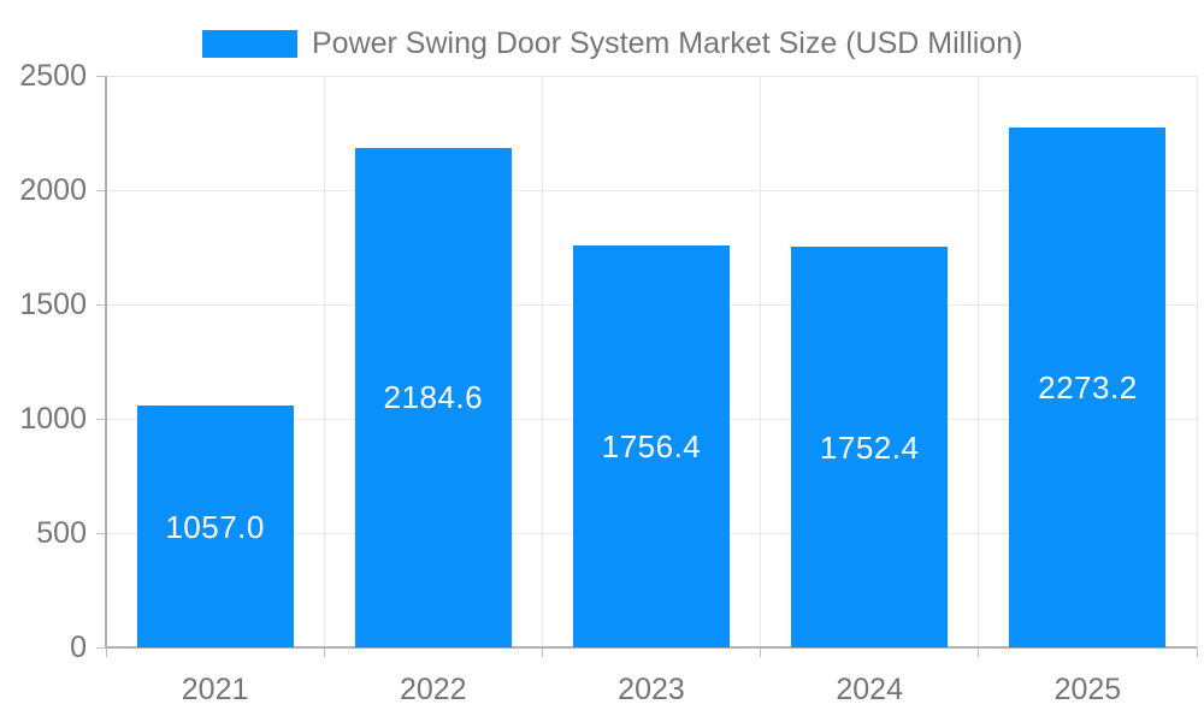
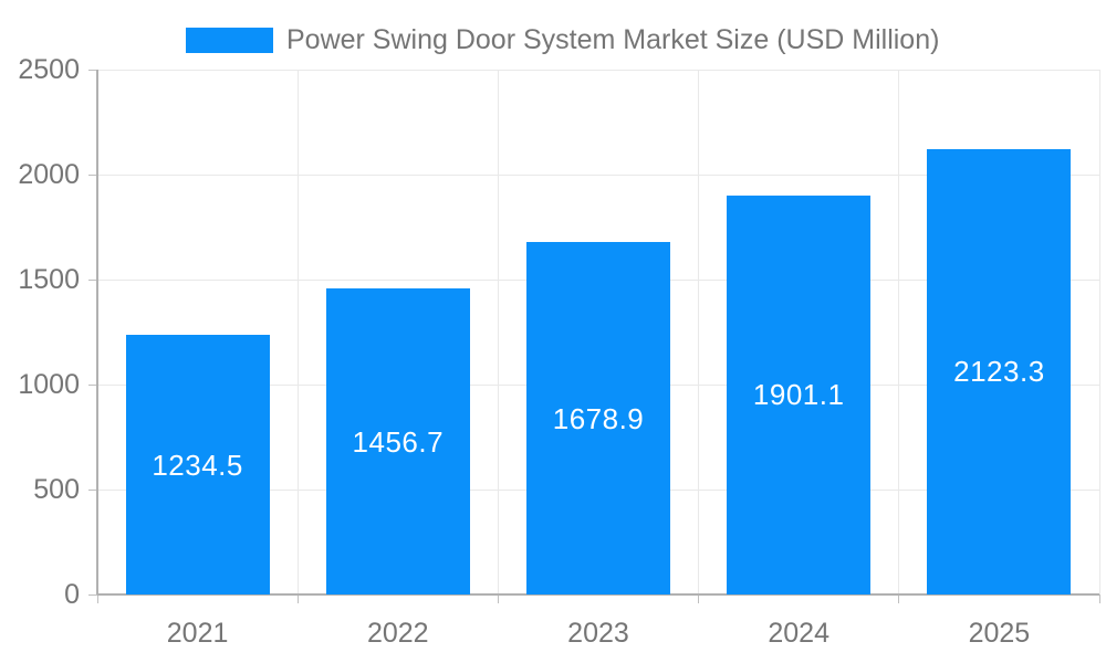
2021: 1057.0 -> 1234.5
2022: 2184.6 -> 1456.7
2023: 1756.4 -> 1678.9
2024: 1752.4 -> 1901.1
2025: 2273.2 -> 2123.3
